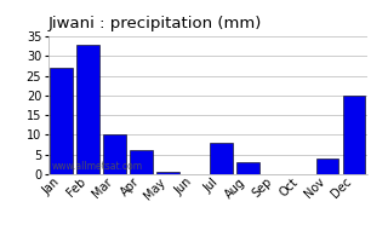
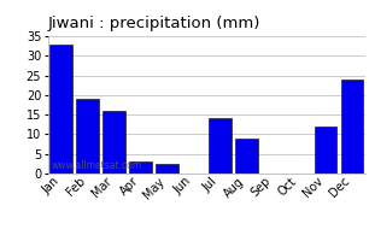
Jan: 27.0 -> 33.0
Feb: 33.0 -> 19.0
Mar: 10.0 -> 16.0
Apr: 6.0 -> 3.0
May: 0.5 -> 2.5
Jul: 8.0 -> 14.0
Aug: 3.0 -> 9.0
Nov: 4.0 -> 12.0
Dec: 20.0 -> 24.0
